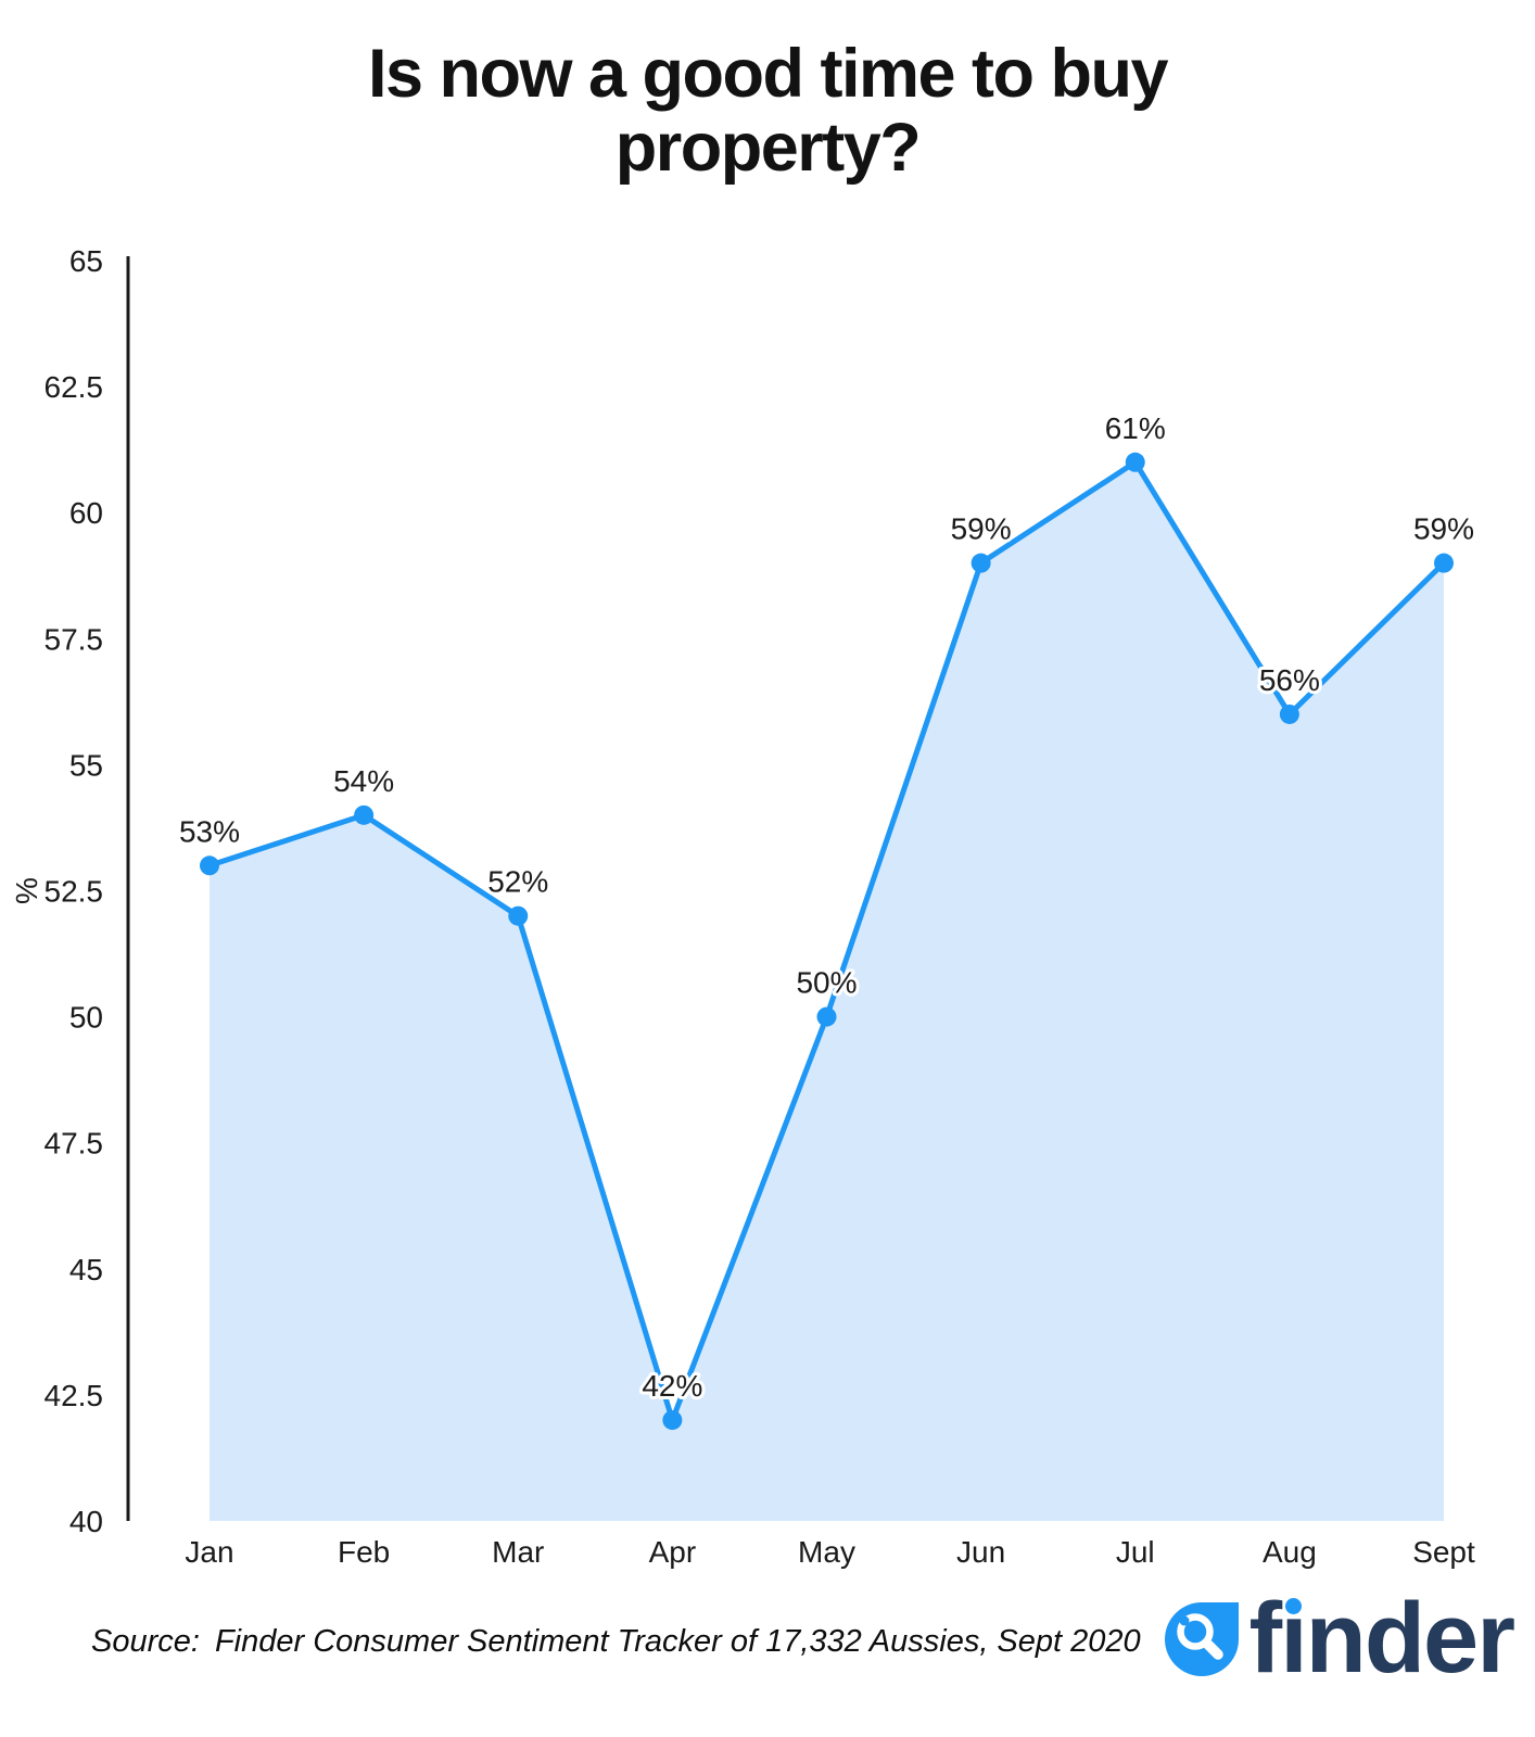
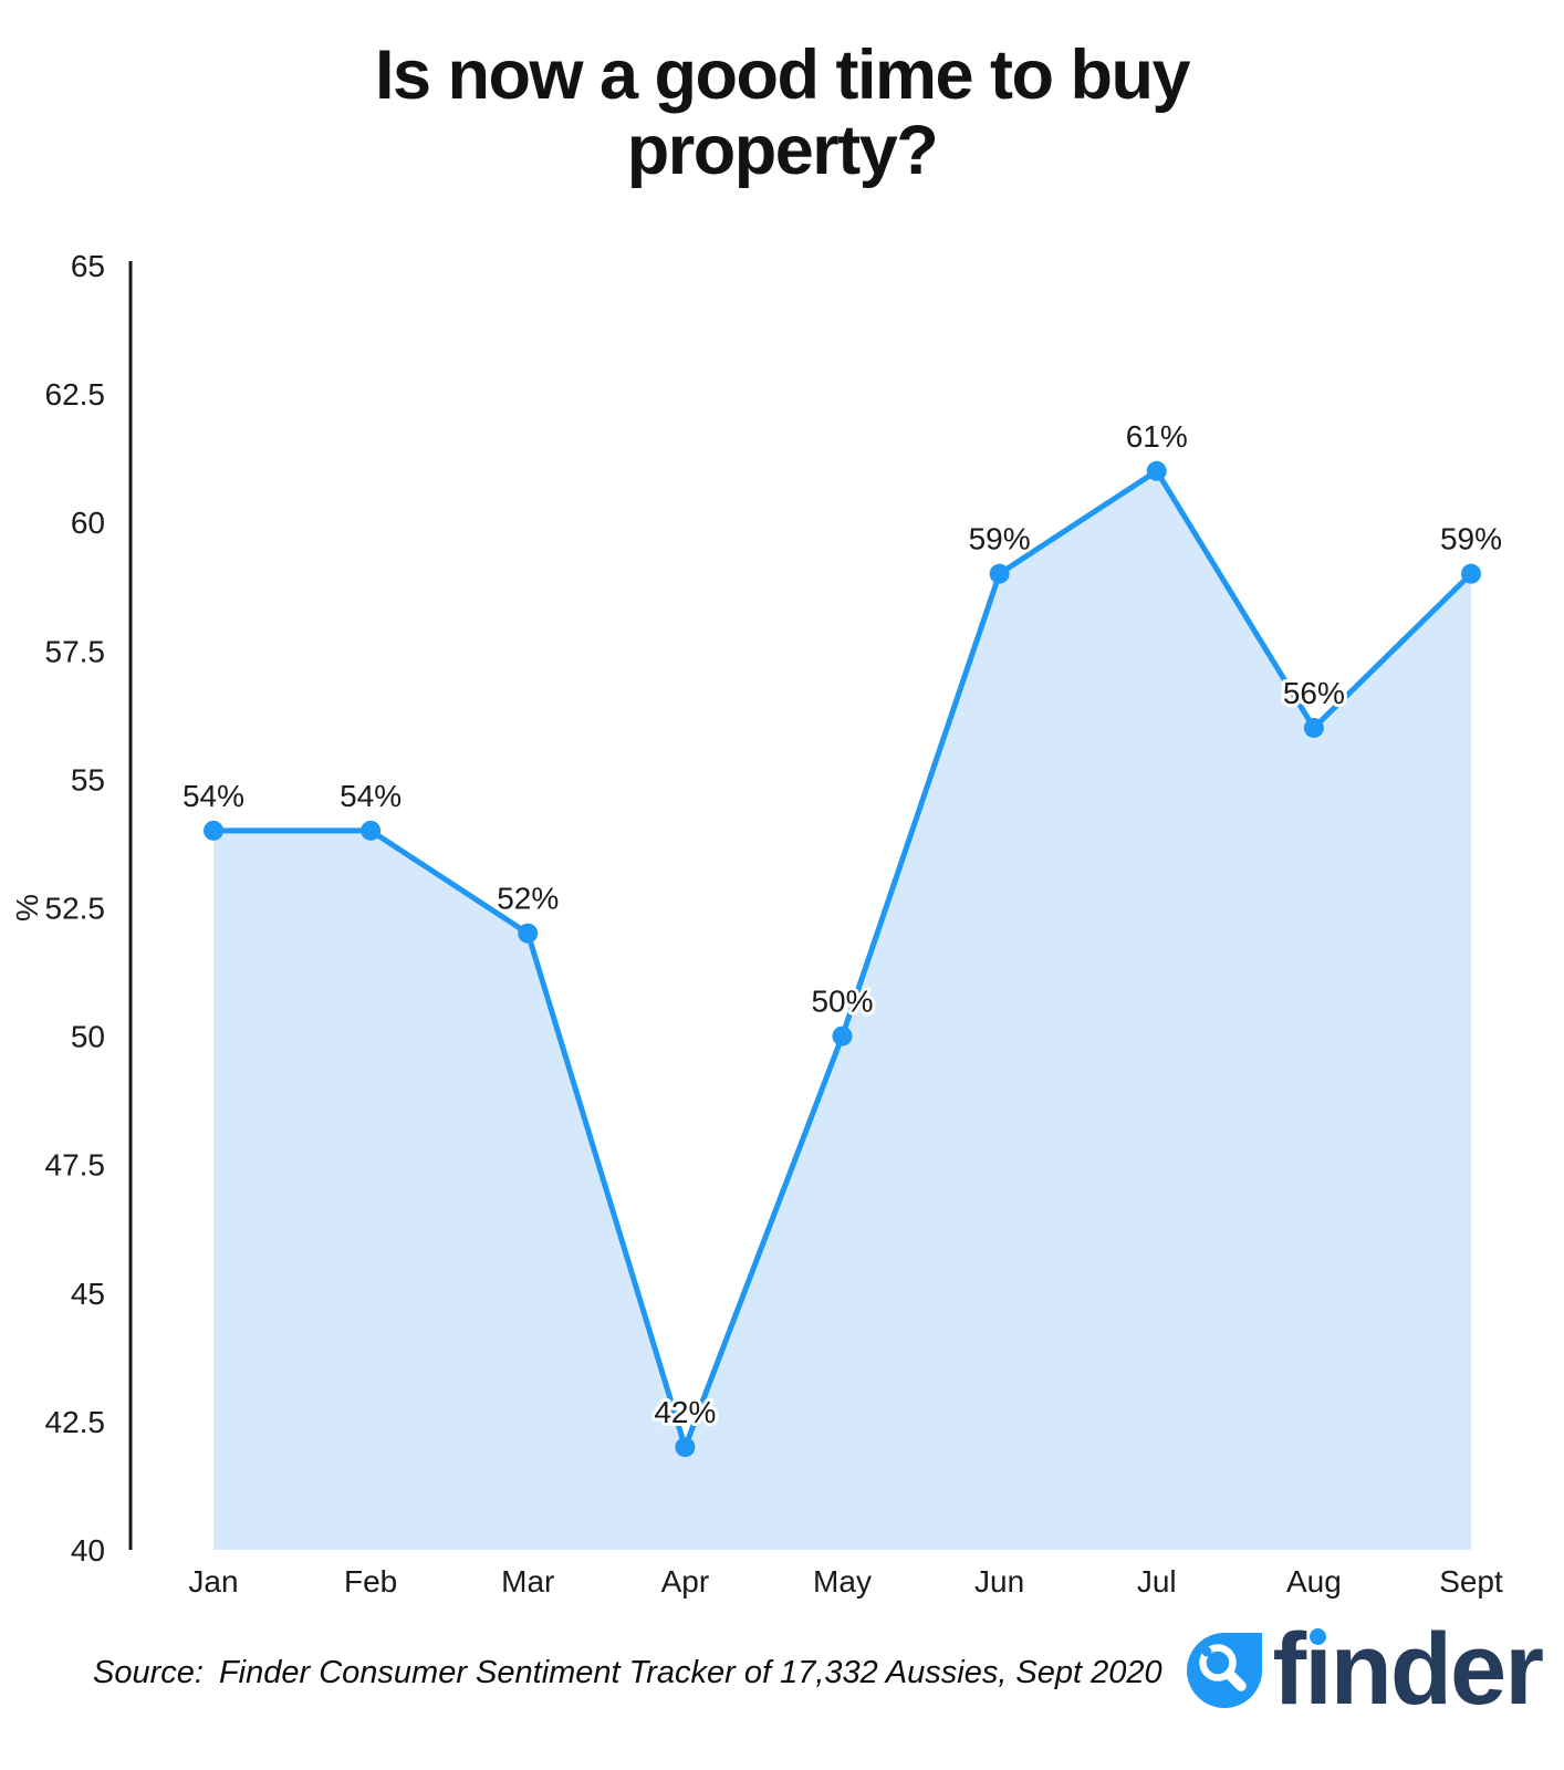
Jan: 53% -> 54%
